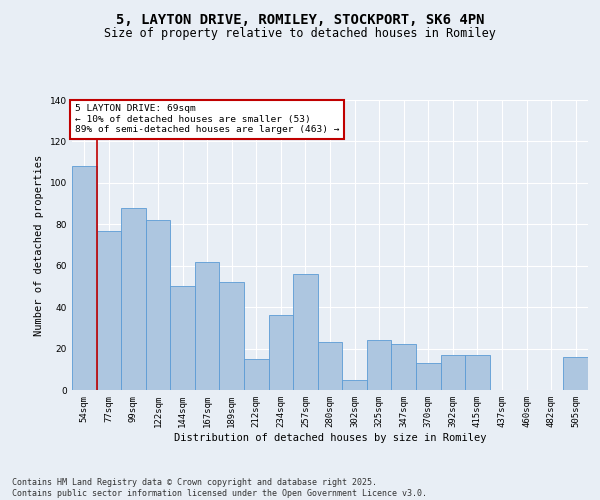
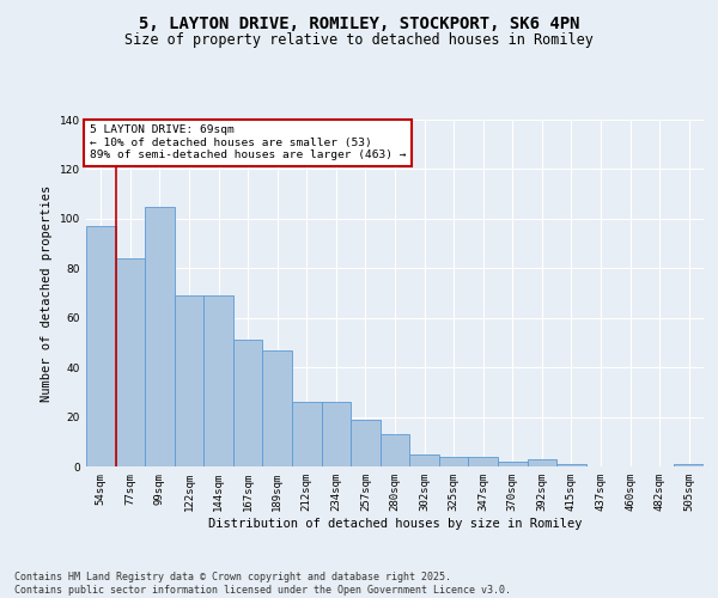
54sqm: 108 -> 97
77sqm: 77 -> 84
99sqm: 88 -> 105
122sqm: 82 -> 69
144sqm: 50 -> 69
167sqm: 62 -> 51
189sqm: 52 -> 47
212sqm: 15 -> 26
234sqm: 36 -> 26
257sqm: 56 -> 19
280sqm: 23 -> 13
325sqm: 24 -> 4
347sqm: 22 -> 4
370sqm: 13 -> 2
392sqm: 17 -> 3
415sqm: 17 -> 1
505sqm: 16 -> 1
